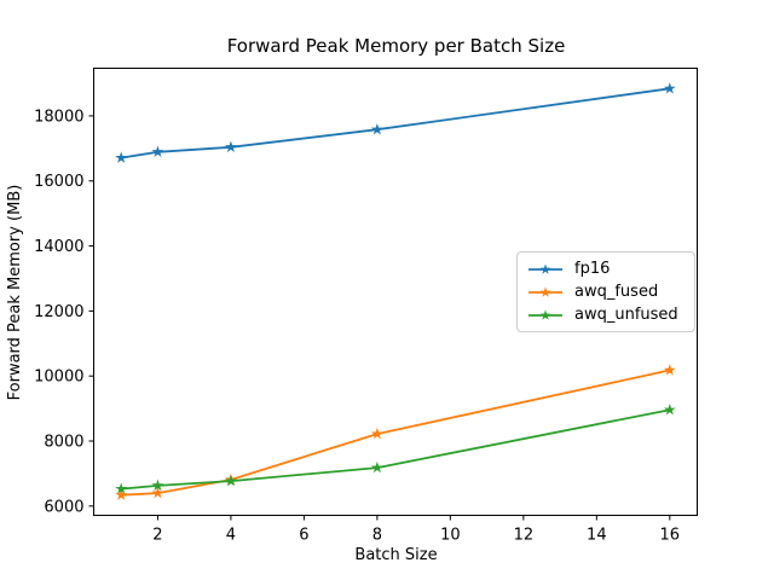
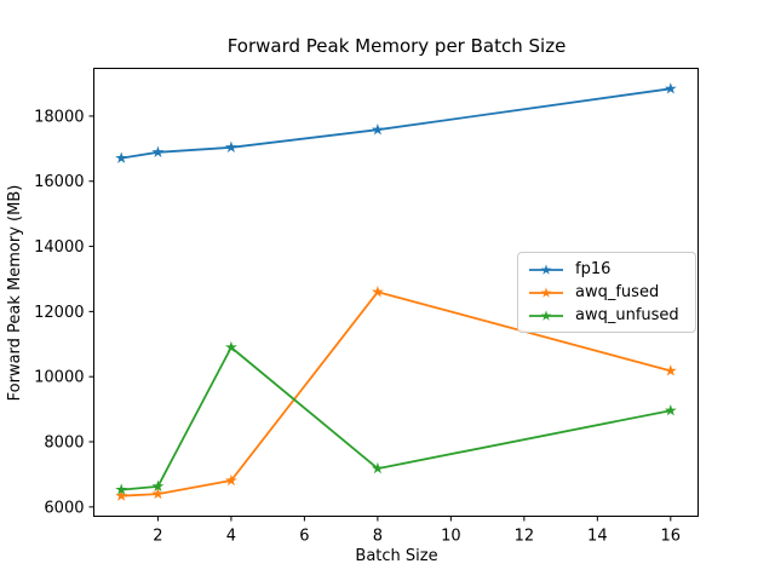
awq_unfused/4: 6800 -> 10900
awq_fused/8: 8200 -> 12600
